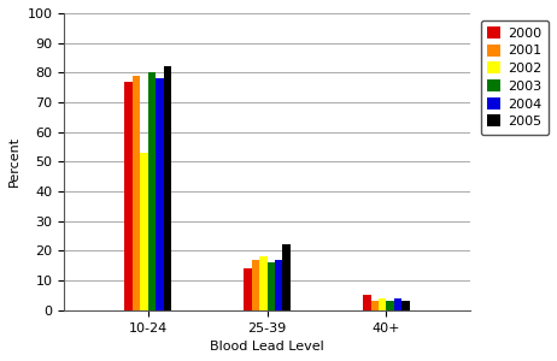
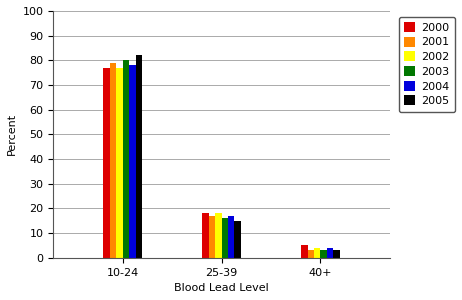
2002/10-24: 53 -> 77
2000/25-39: 14 -> 18
2005/25-39: 22 -> 15
